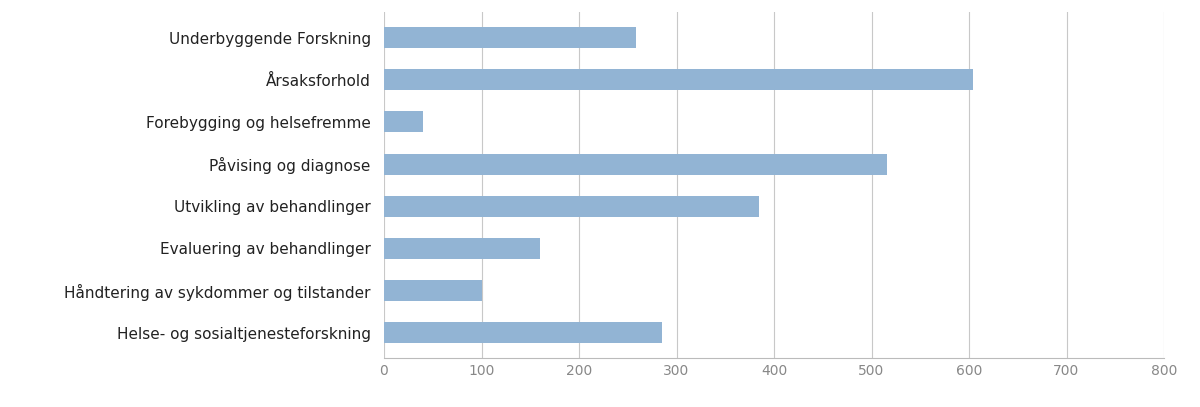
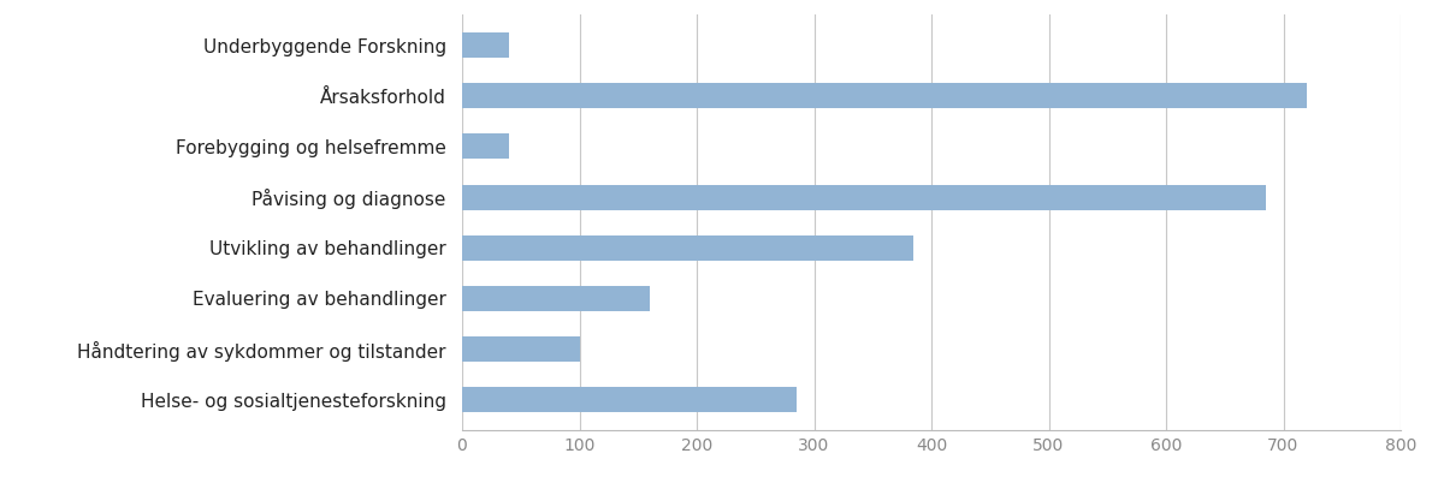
Underbyggende Forskning: 258 -> 40
Årsaksforhold: 604 -> 720
Påvising og diagnose: 516 -> 685
